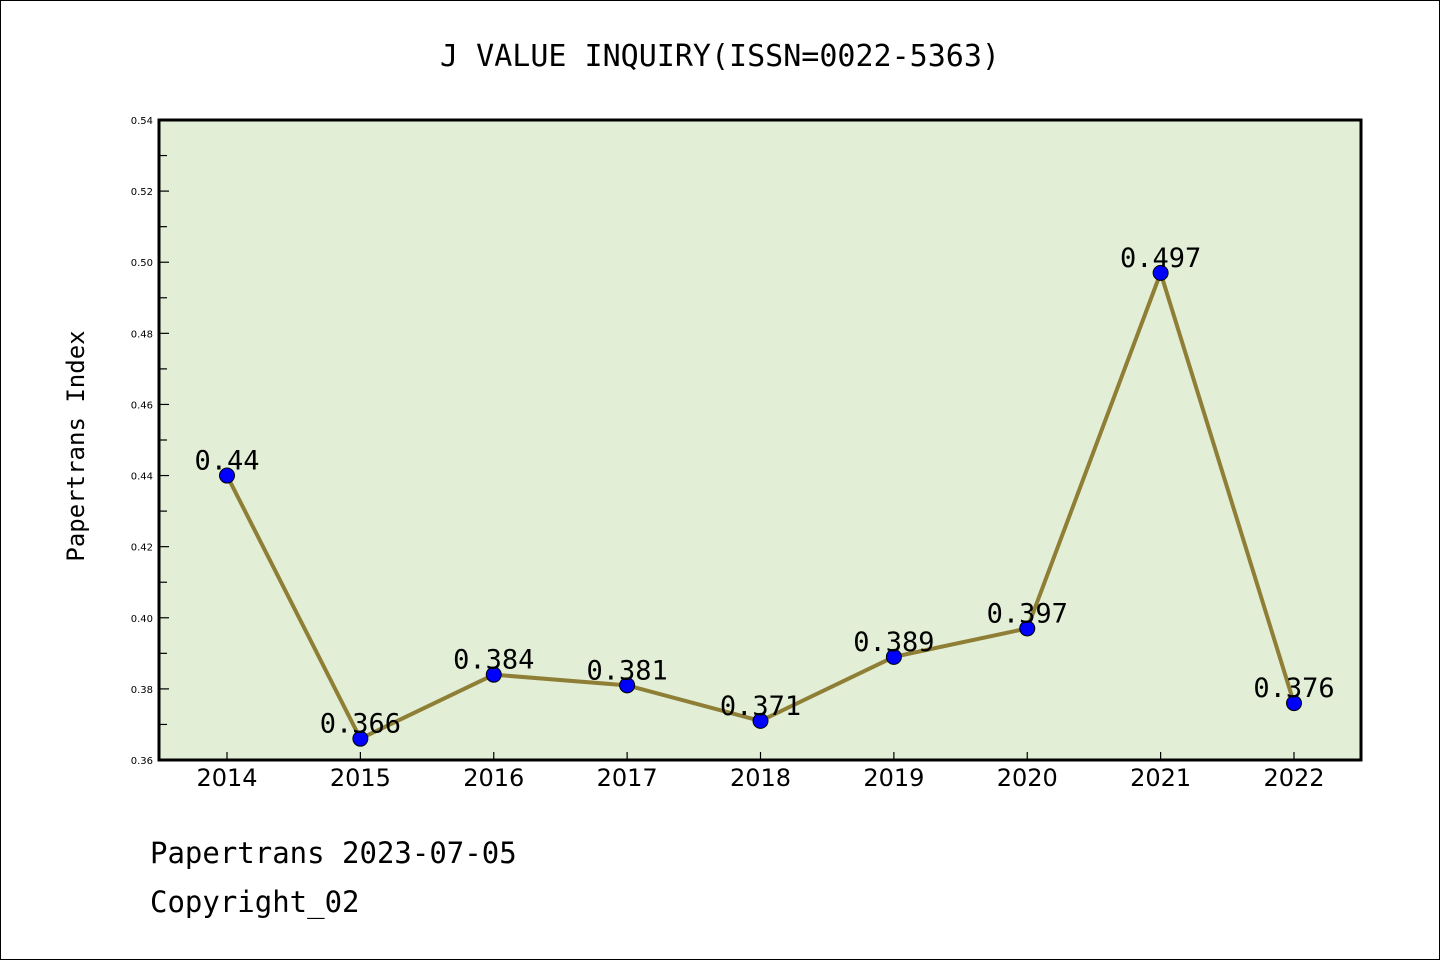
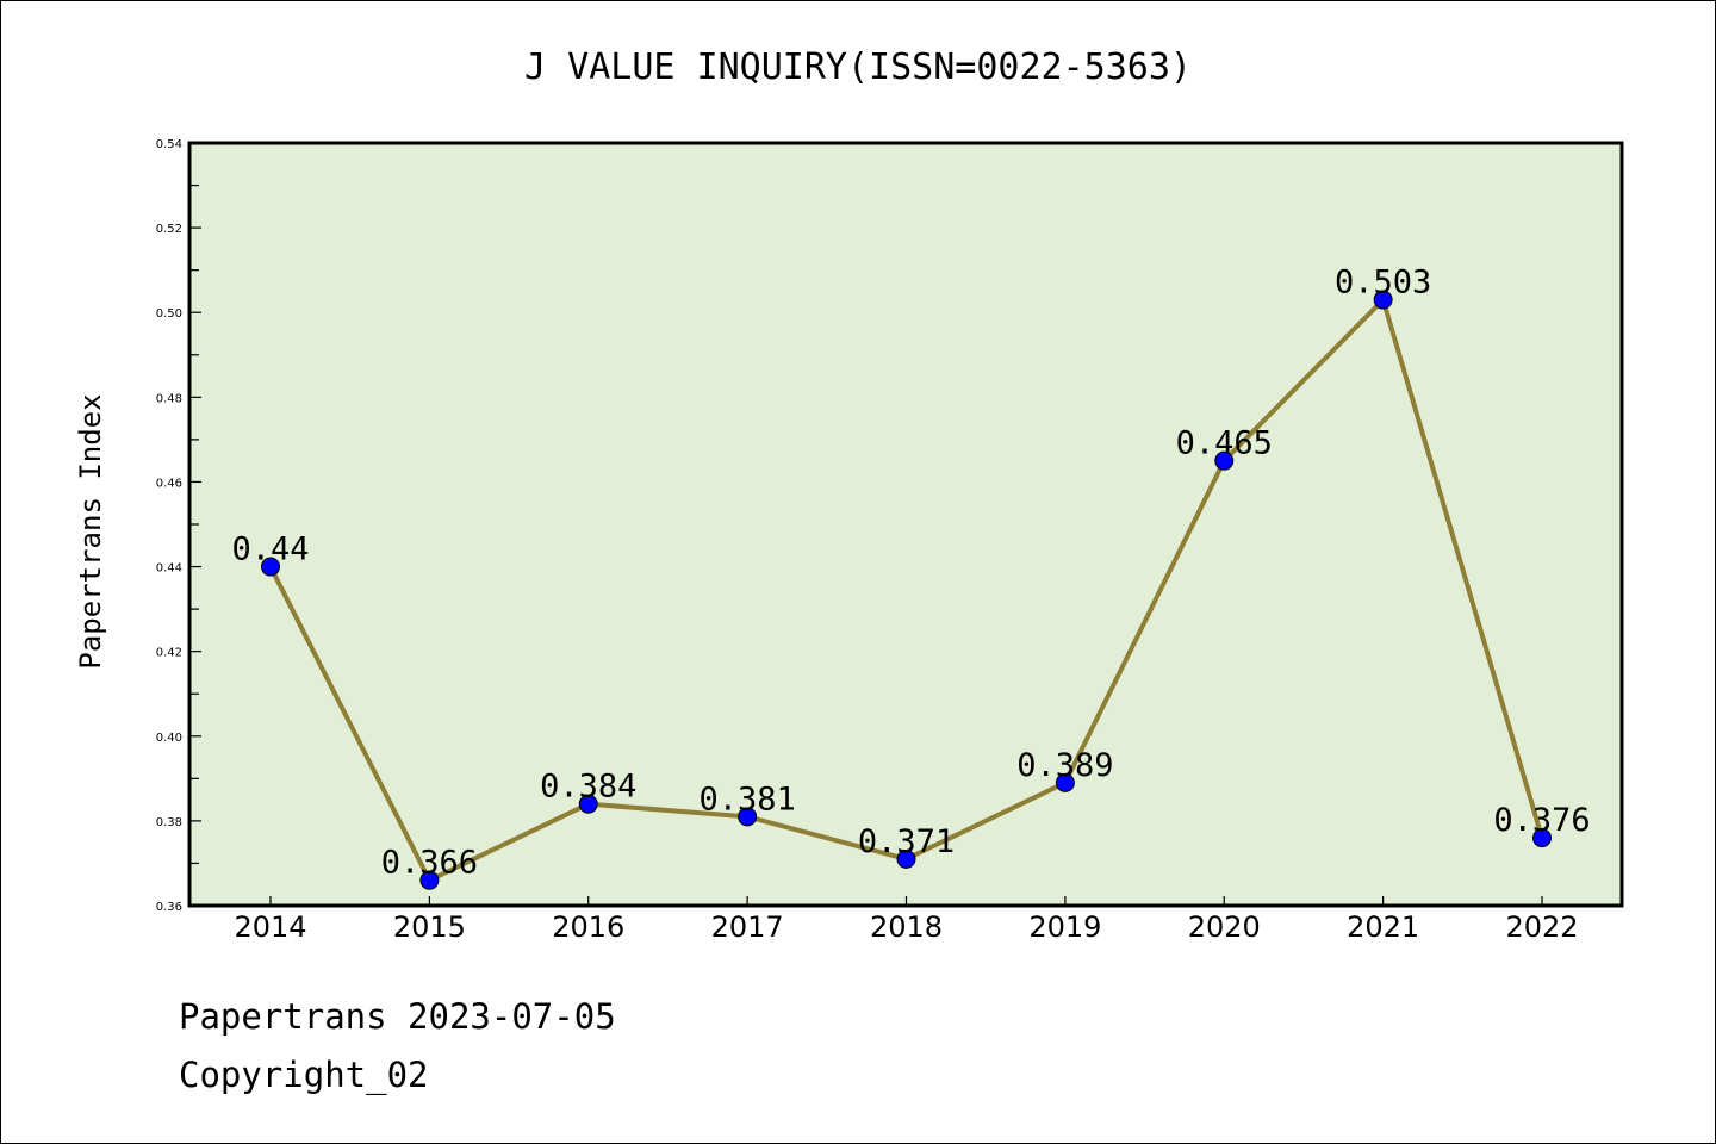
2020: 0.397 -> 0.465
2021: 0.497 -> 0.503
